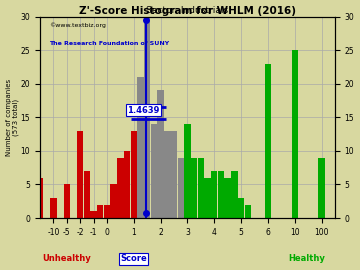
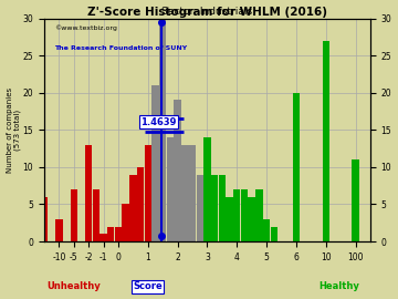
-5: 5 -> 7
6: 23 -> 20
10: 25 -> 27
100: 9 -> 11
